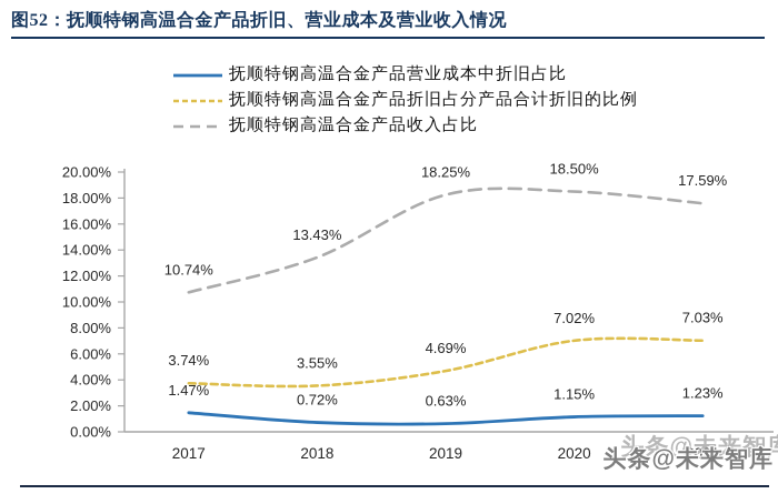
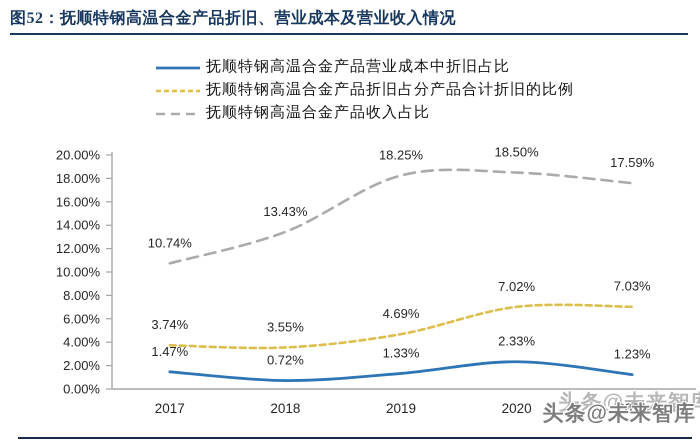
抚顺特钢高温合金产品营业成本中折旧占比/2019: 0.63% -> 1.33%
抚顺特钢高温合金产品营业成本中折旧占比/2020: 1.15% -> 2.33%
